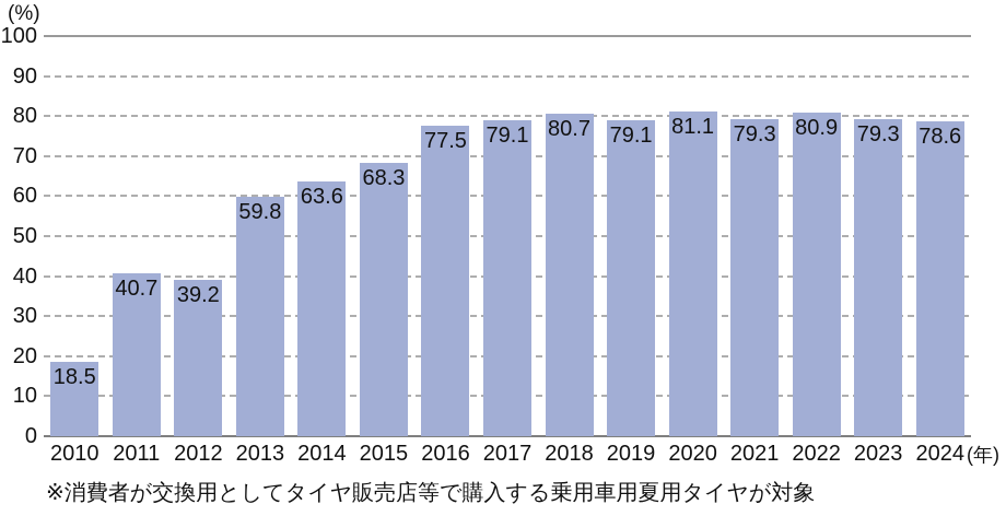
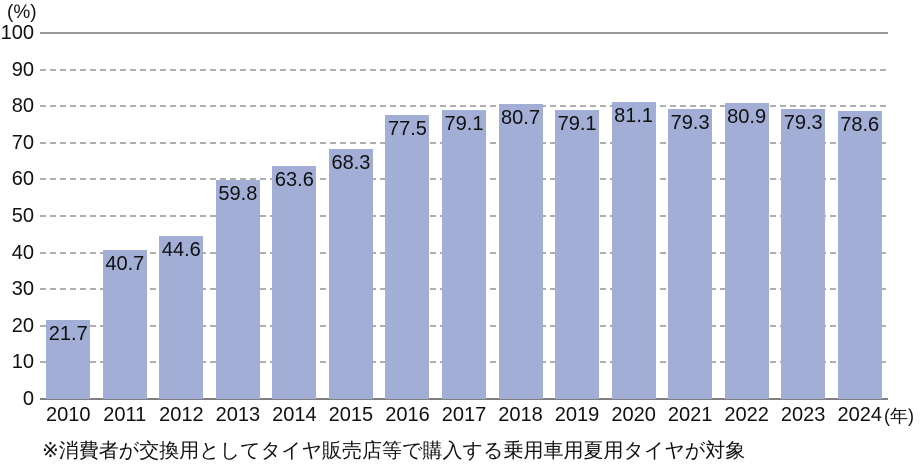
2010: 18.5 -> 21.7
2012: 39.2 -> 44.6
